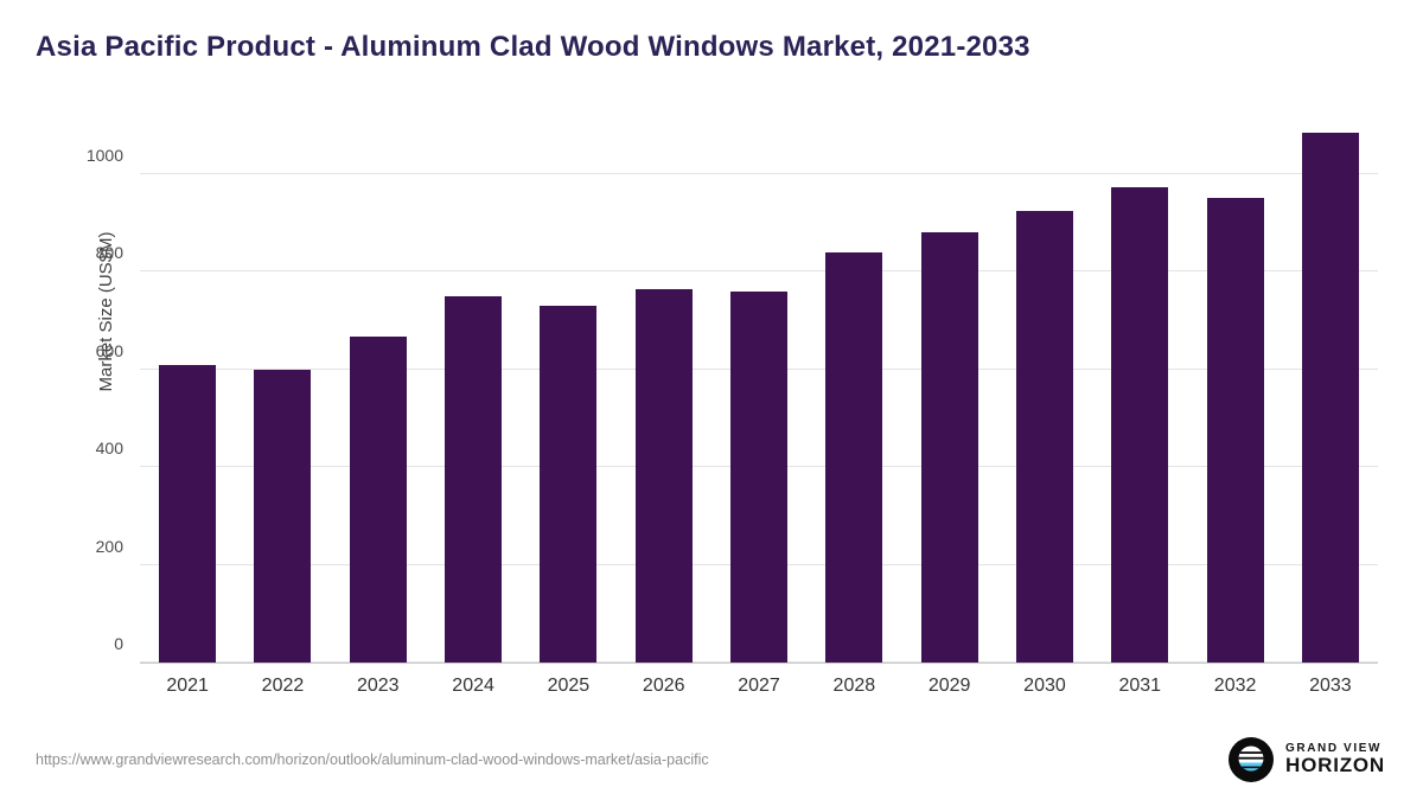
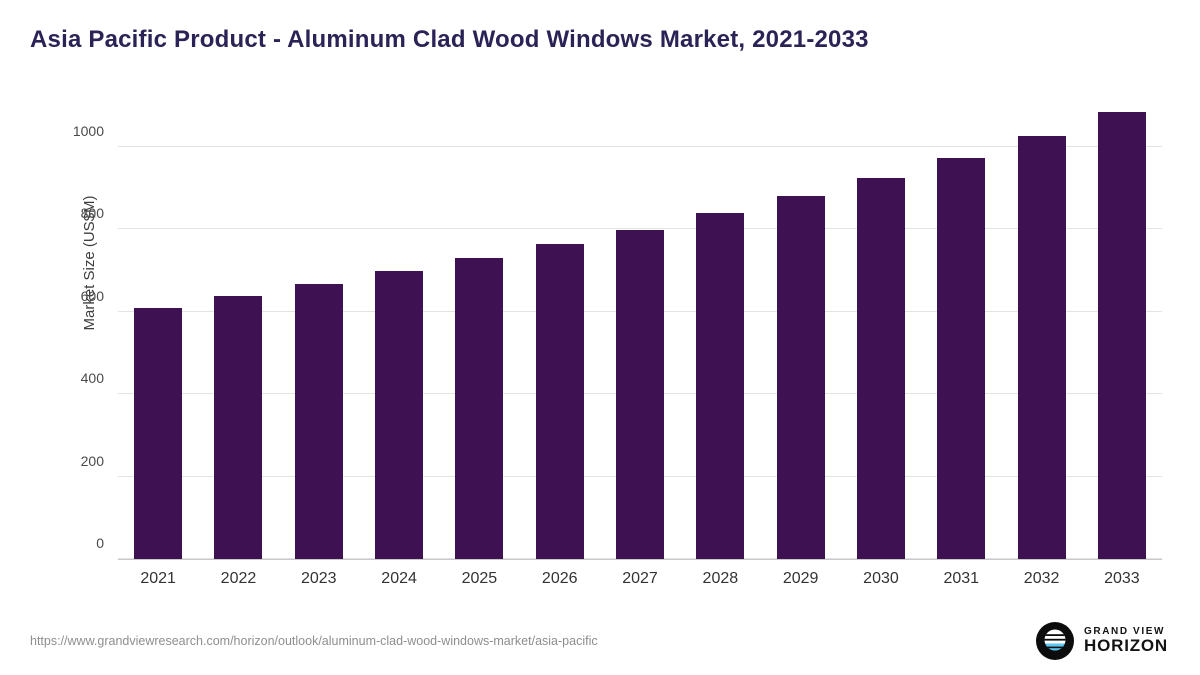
2022: 600 -> 640
2024: 750 -> 700
2027: 760 -> 800
2032: 950 -> 1030
